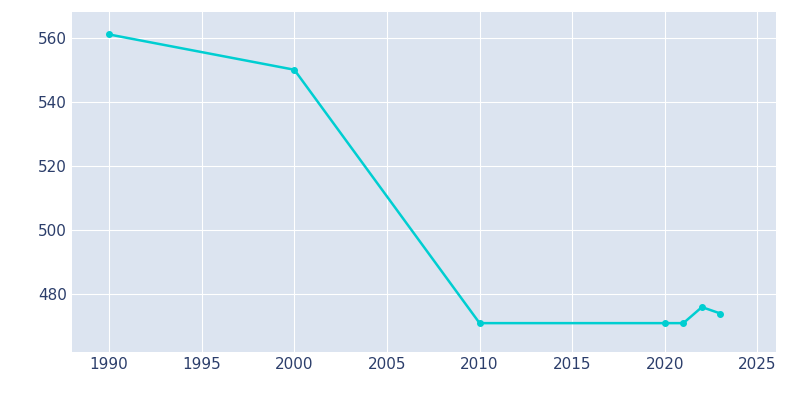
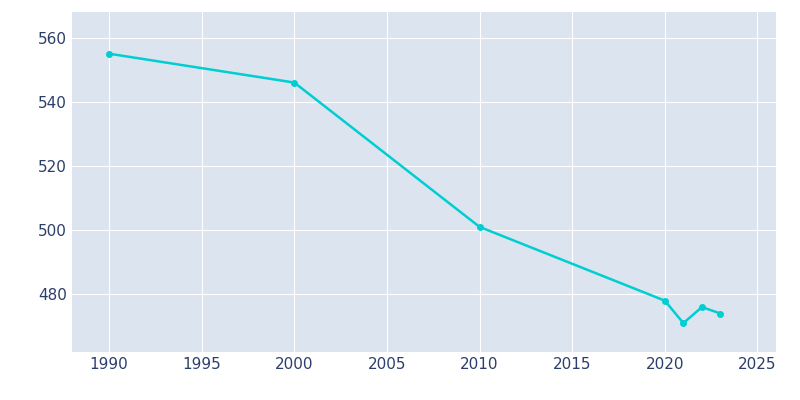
1990: 561 -> 555
2000: 550 -> 546
2010: 471 -> 501
2020: 471 -> 478
